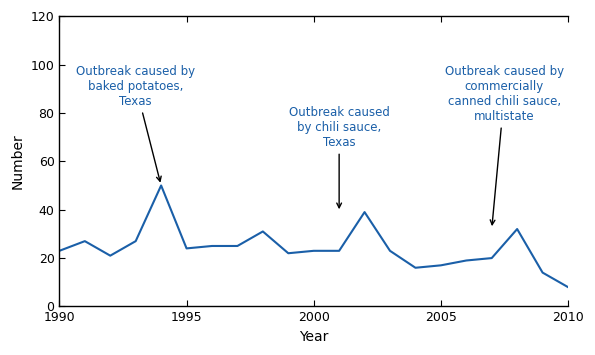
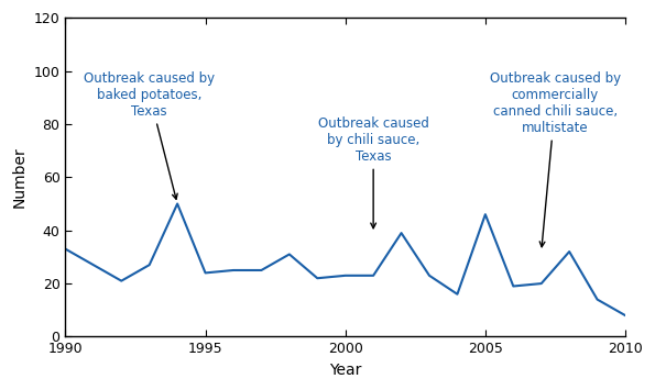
1990: 23 -> 33
2005: 17 -> 46
